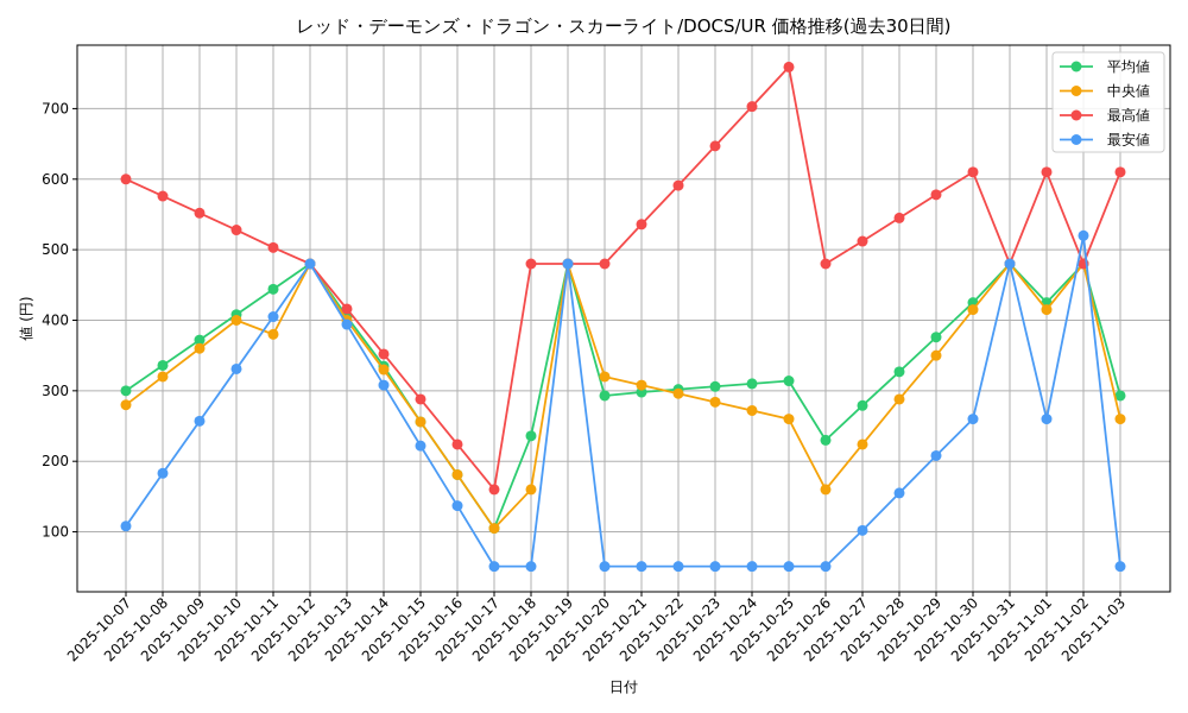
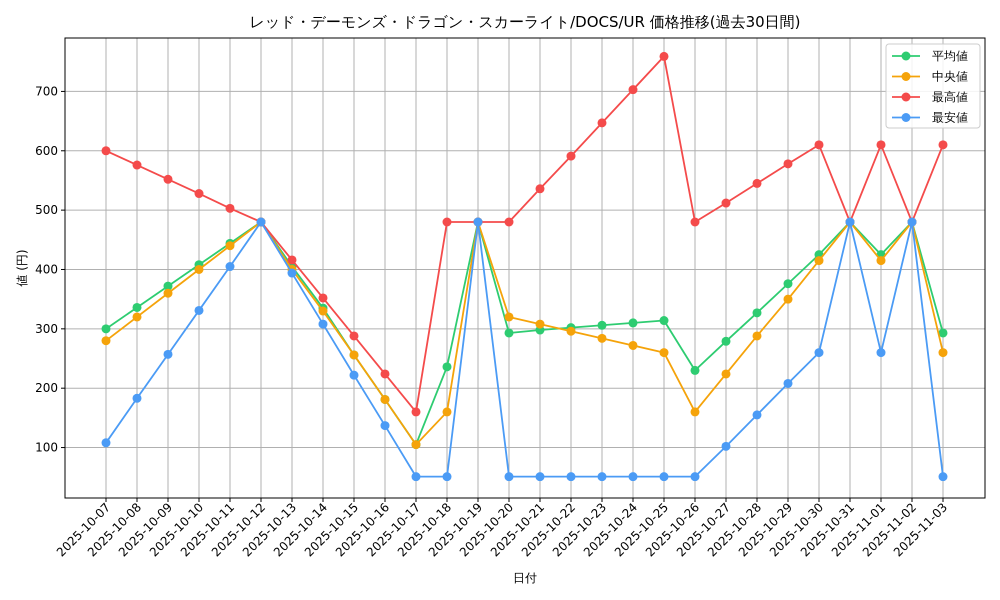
中央値/2025-10-11: 380 -> 440
最安値/2025-11-02: 520 -> 480
